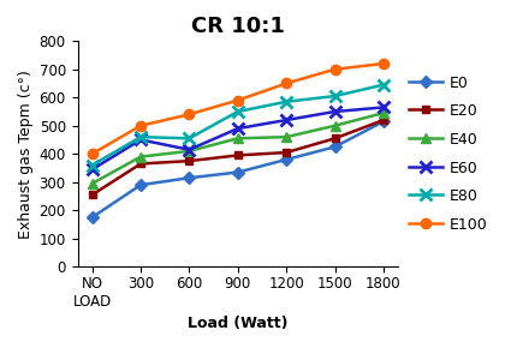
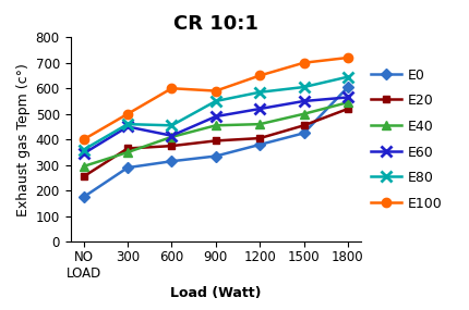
E40/300: 390 -> 350
E100/600: 540 -> 600
E0/1800: 515 -> 605
